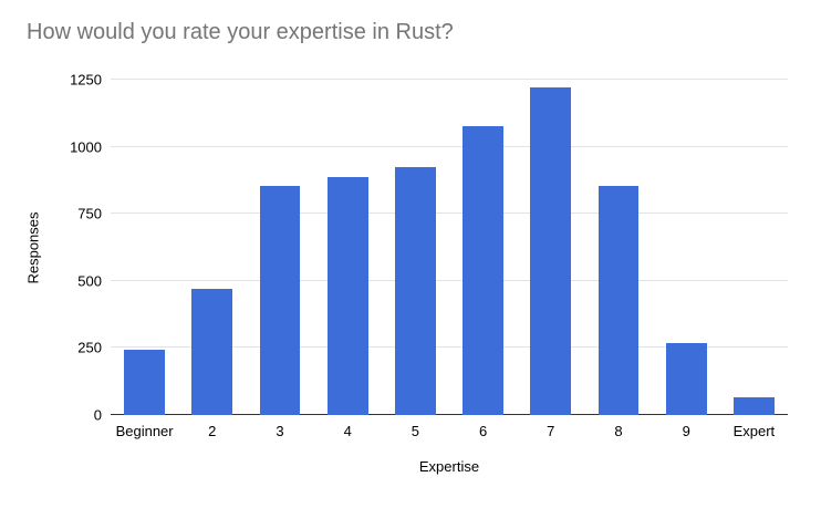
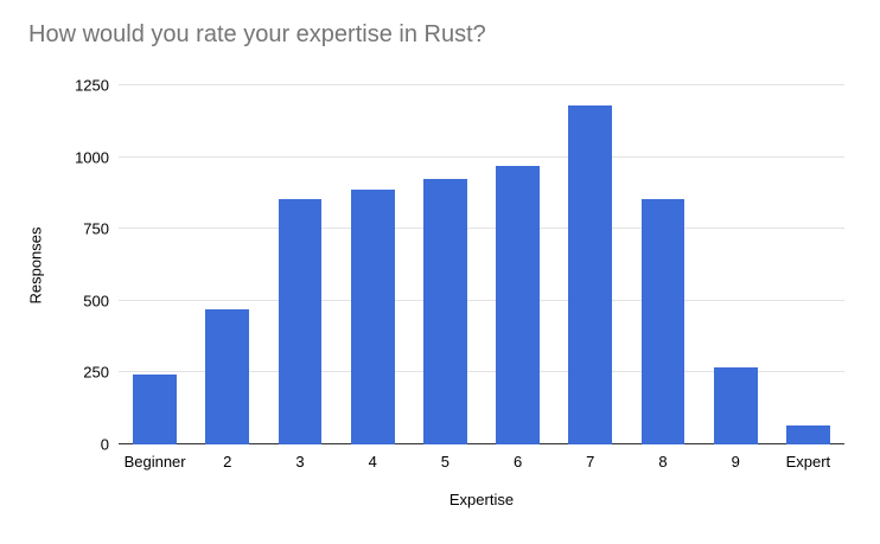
6: 1080 -> 970
7: 1220 -> 1180
